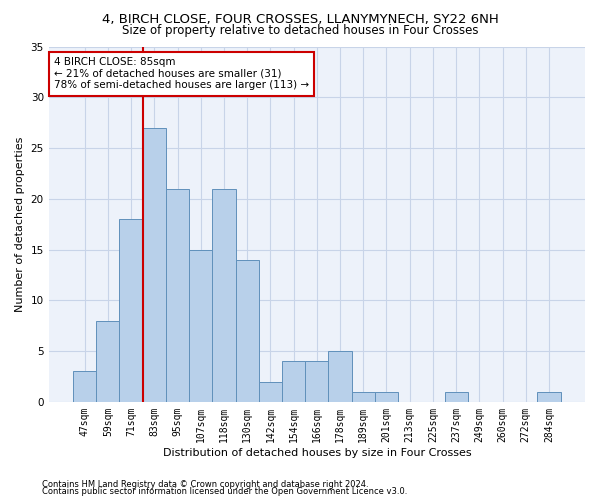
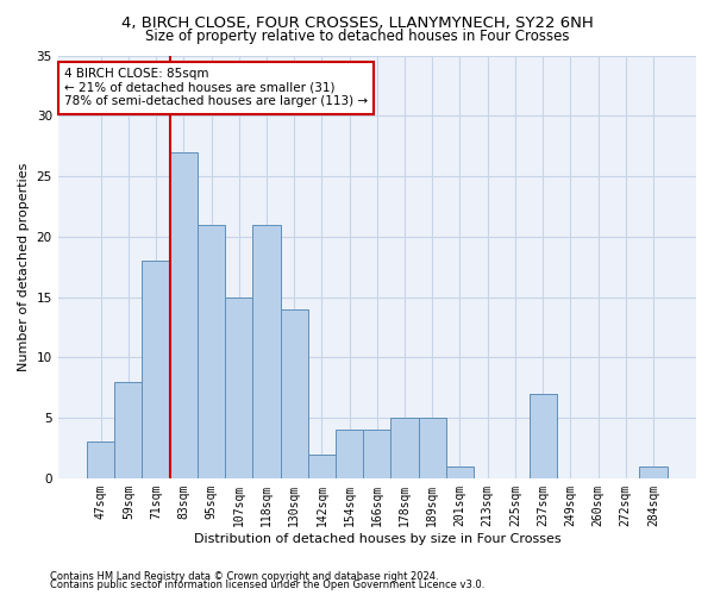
189sqm: 1 -> 5
237sqm: 1 -> 7
